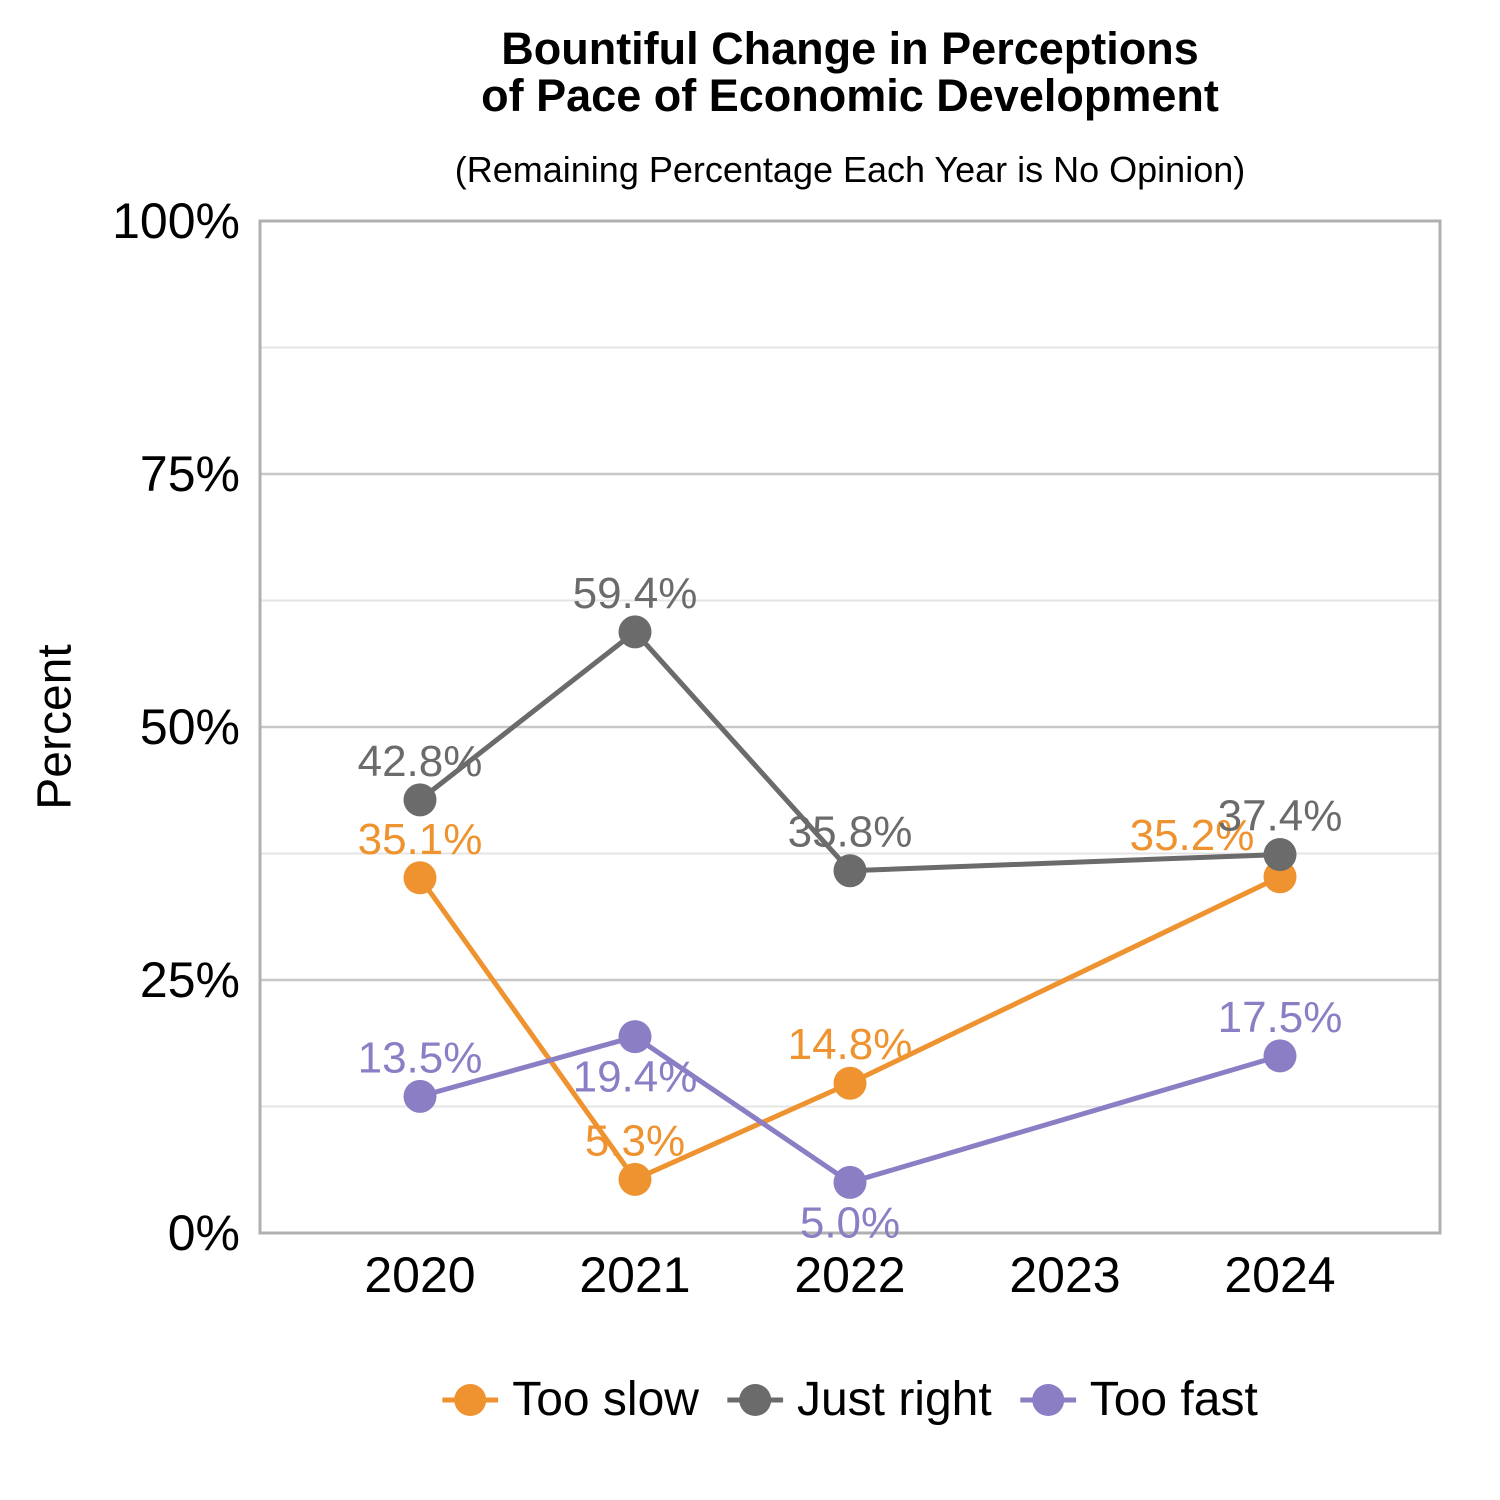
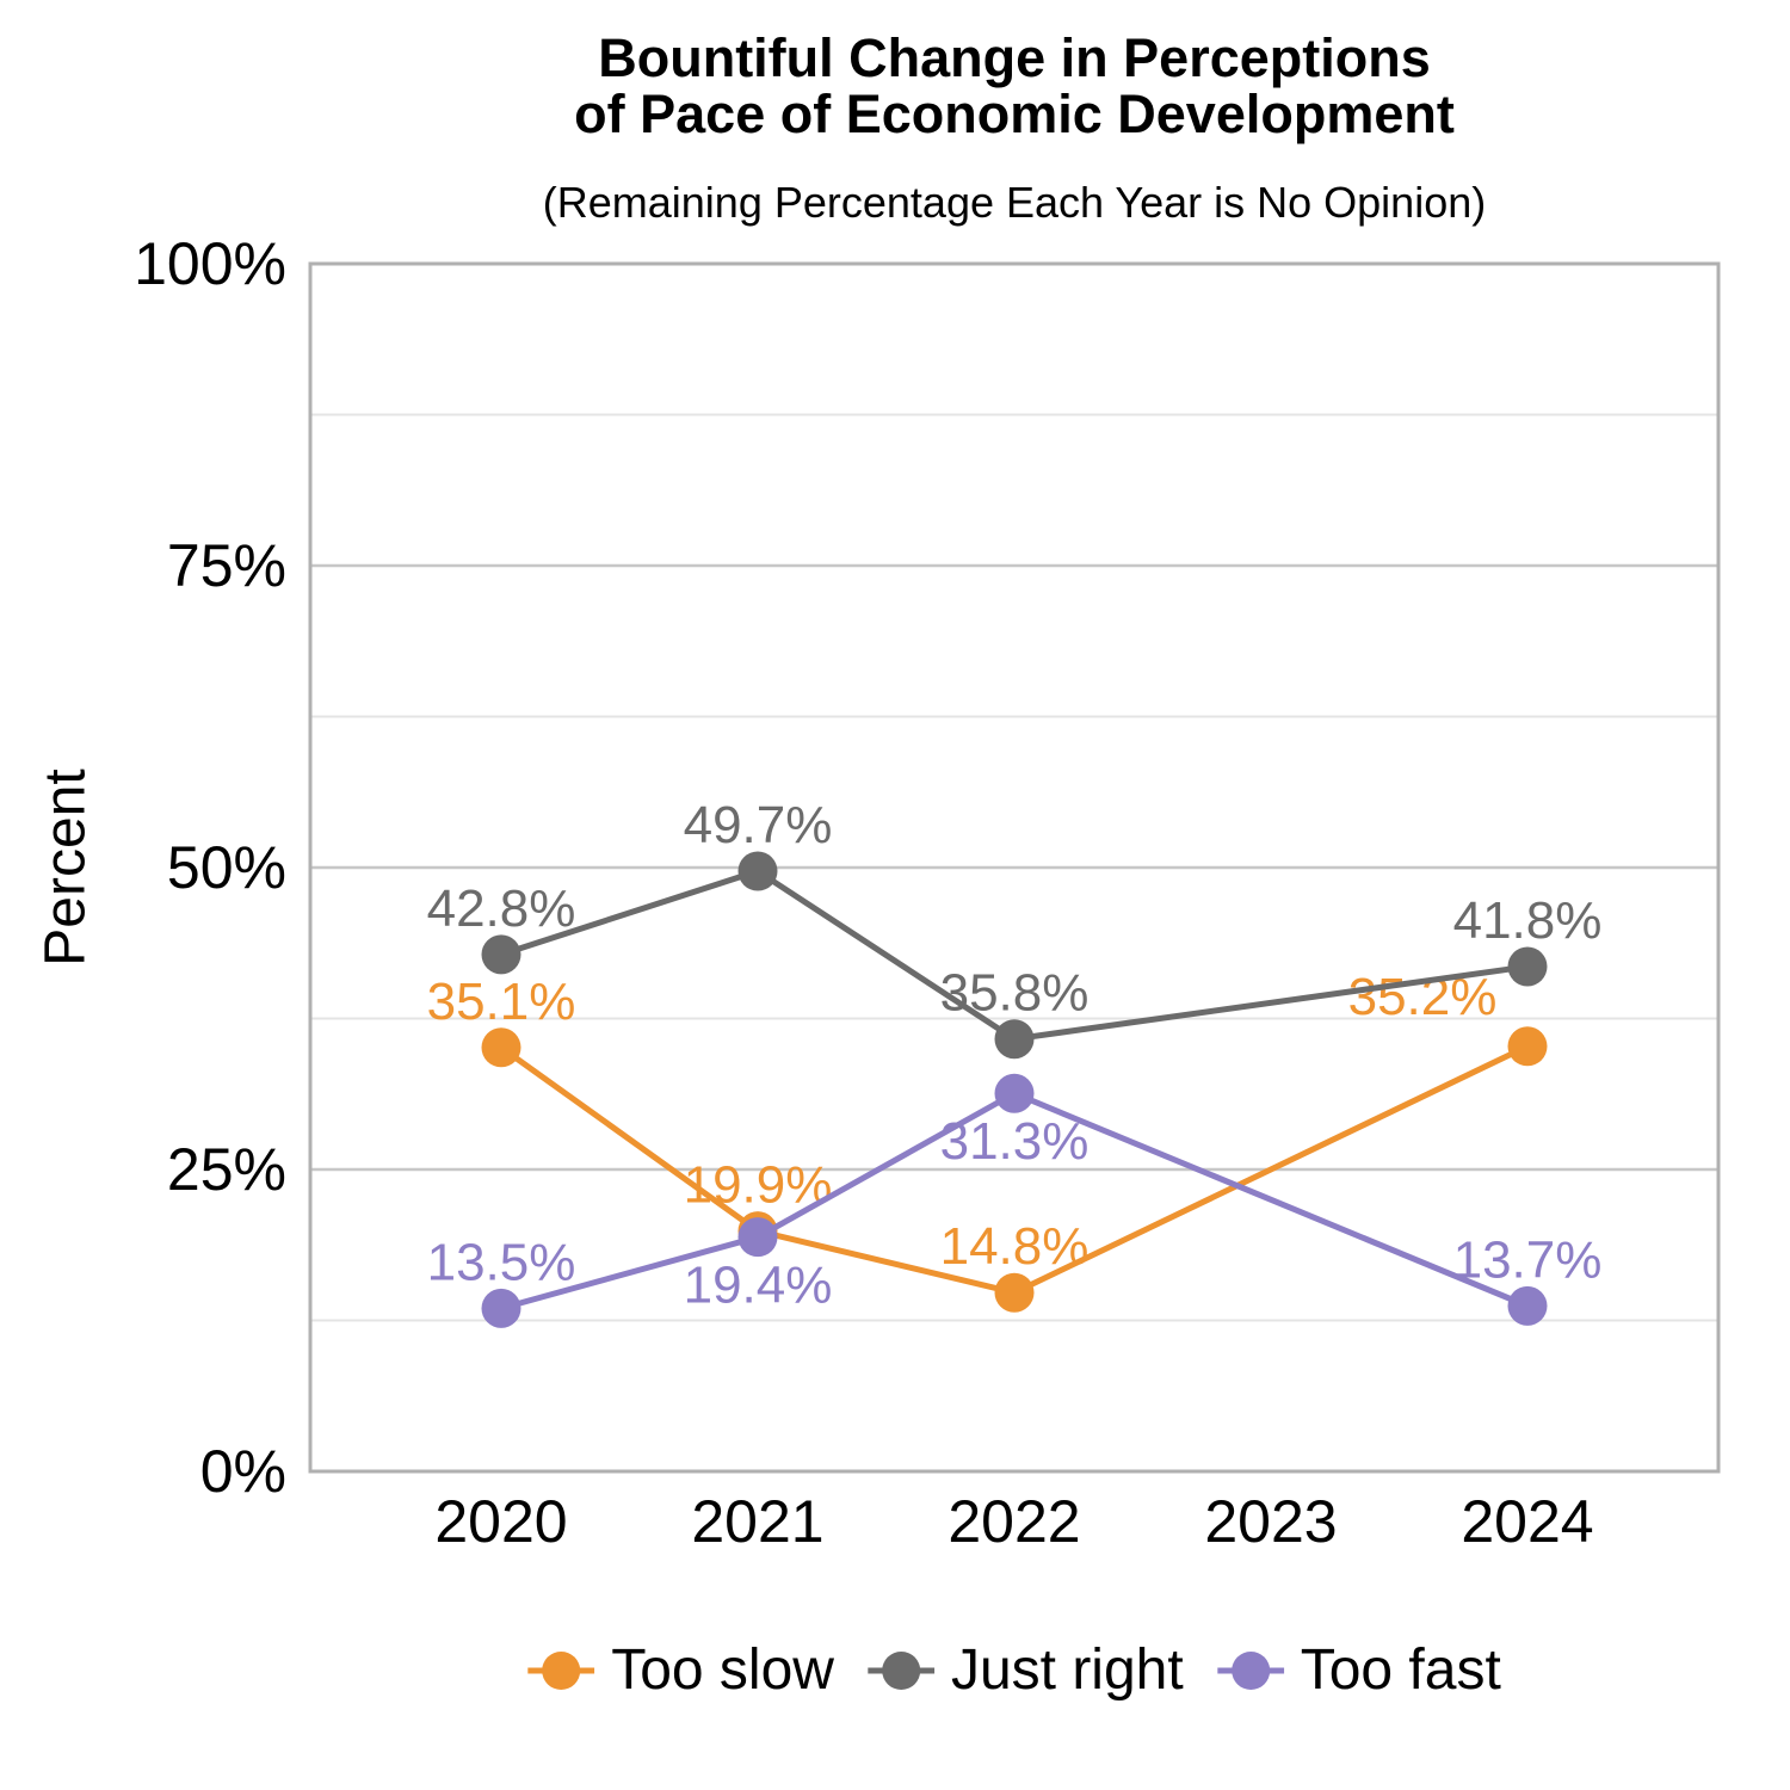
Too slow/2021: 5.3% -> 19.9%
Just right/2021: 59.4% -> 49.7%
Too fast/2022: 5.0% -> 31.3%
Just right/2024: 37.4% -> 41.8%
Too fast/2024: 17.5% -> 13.7%
